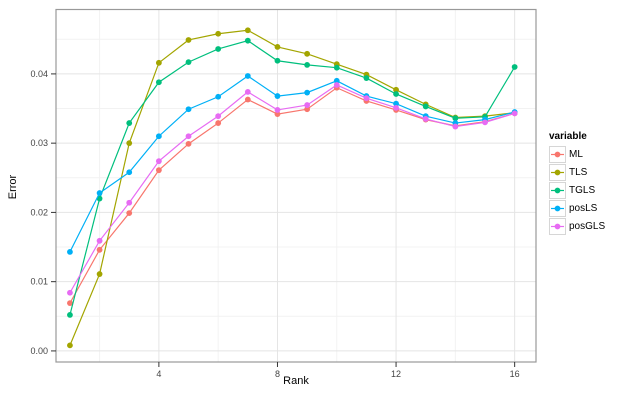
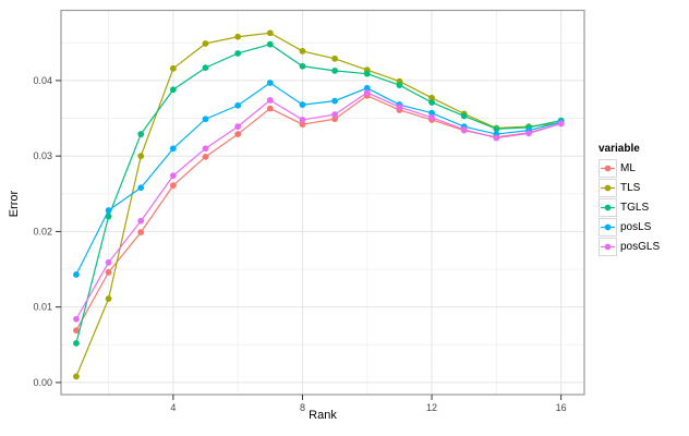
TGLS/16: 0.041 -> 0.035
